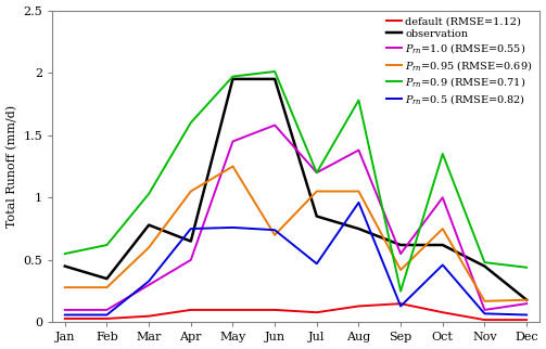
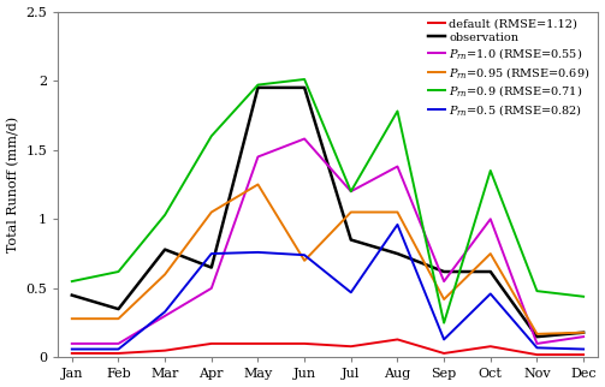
default (RMSE=1.12)/Sep: 0.15 -> 0.03
observation/Nov: 0.45 -> 0.15
